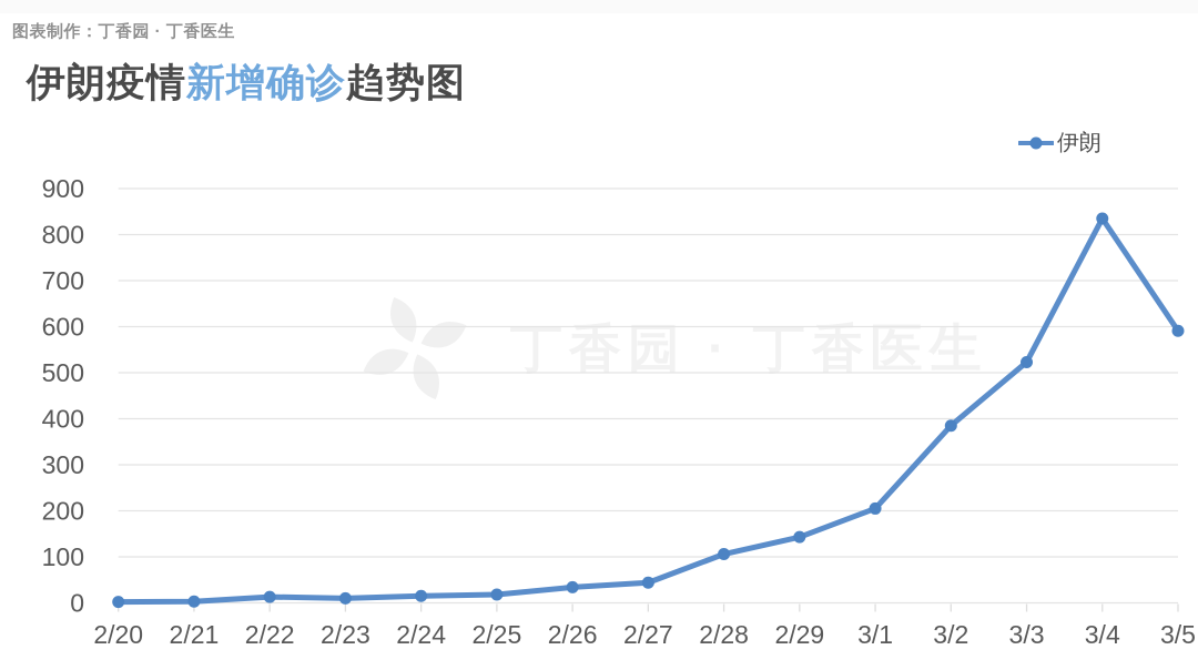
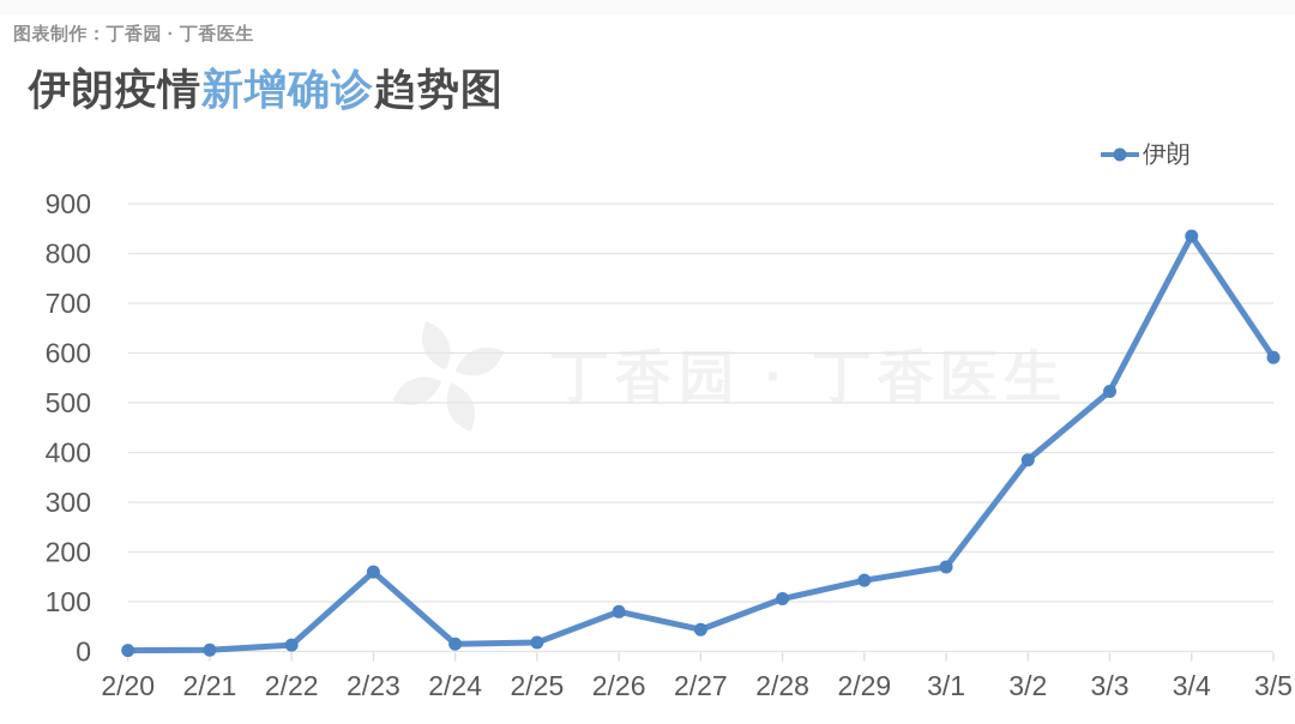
2/23: 10 -> 160
2/26: 30 -> 80
3/1: 200 -> 170
